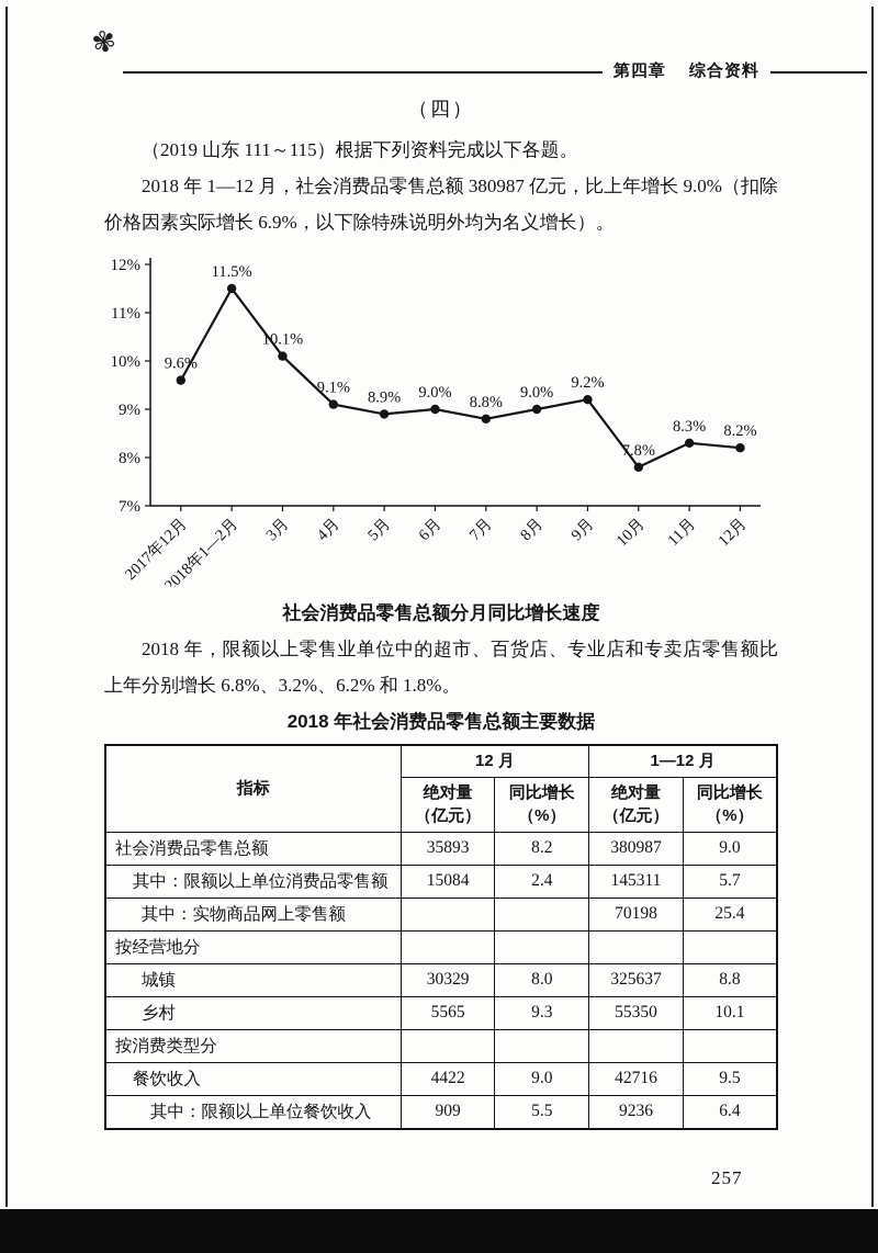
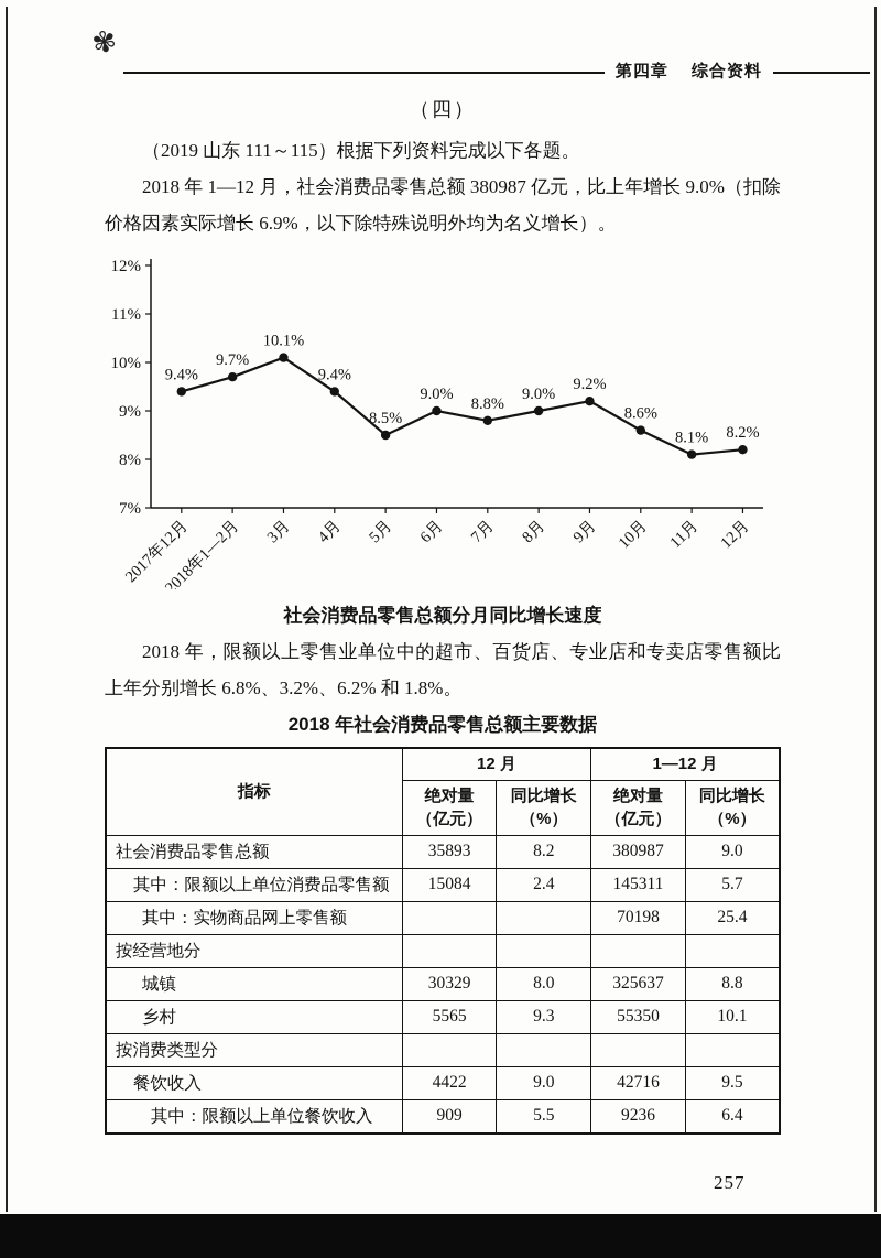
2017年12月: 9.6% -> 9.4%
2018年1—2月: 11.5% -> 9.7%
4月: 9.1% -> 9.4%
5月: 8.9% -> 8.5%
10月: 7.8% -> 8.6%
11月: 8.3% -> 8.1%
